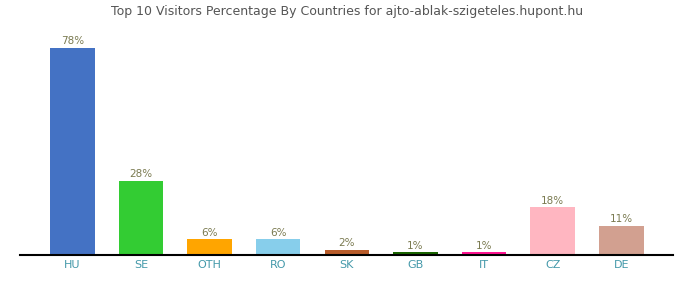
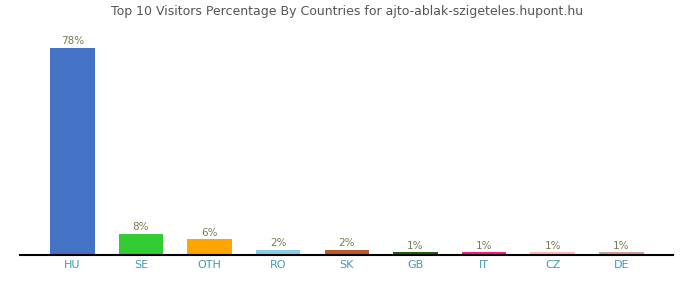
SE: 28% -> 8%
RO: 6% -> 2%
CZ: 18% -> 1%
DE: 11% -> 1%
